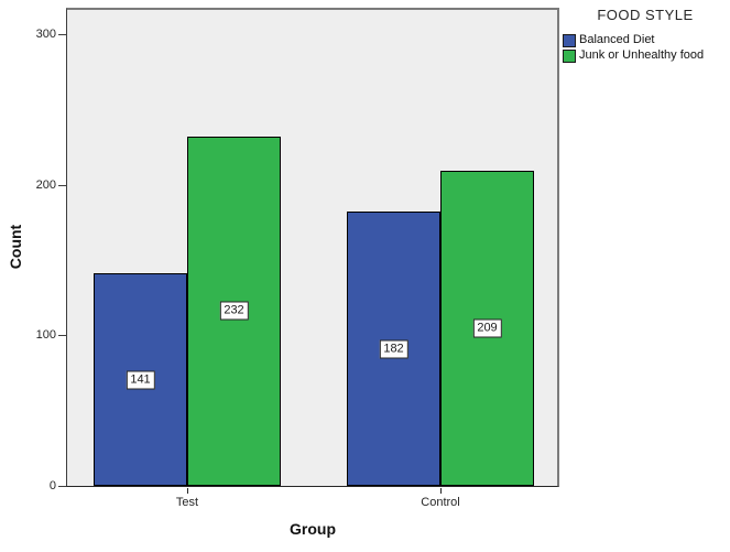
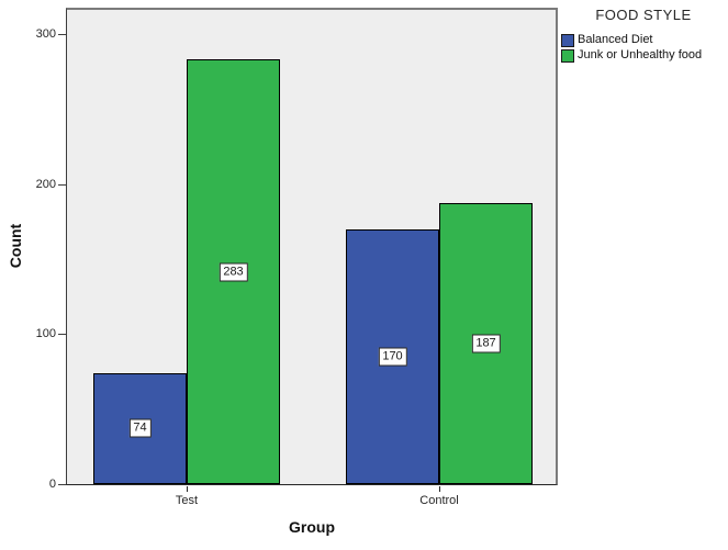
Balanced Diet/Test: 141 -> 74
Junk or Unhealthy food/Test: 232 -> 283
Balanced Diet/Control: 182 -> 170
Junk or Unhealthy food/Control: 209 -> 187
